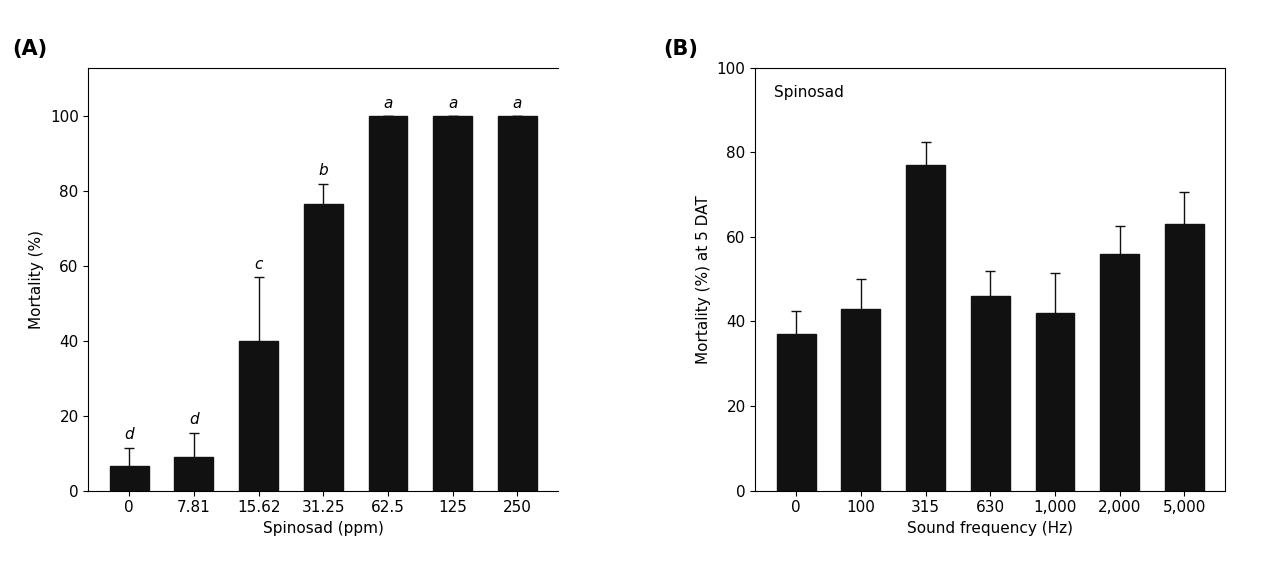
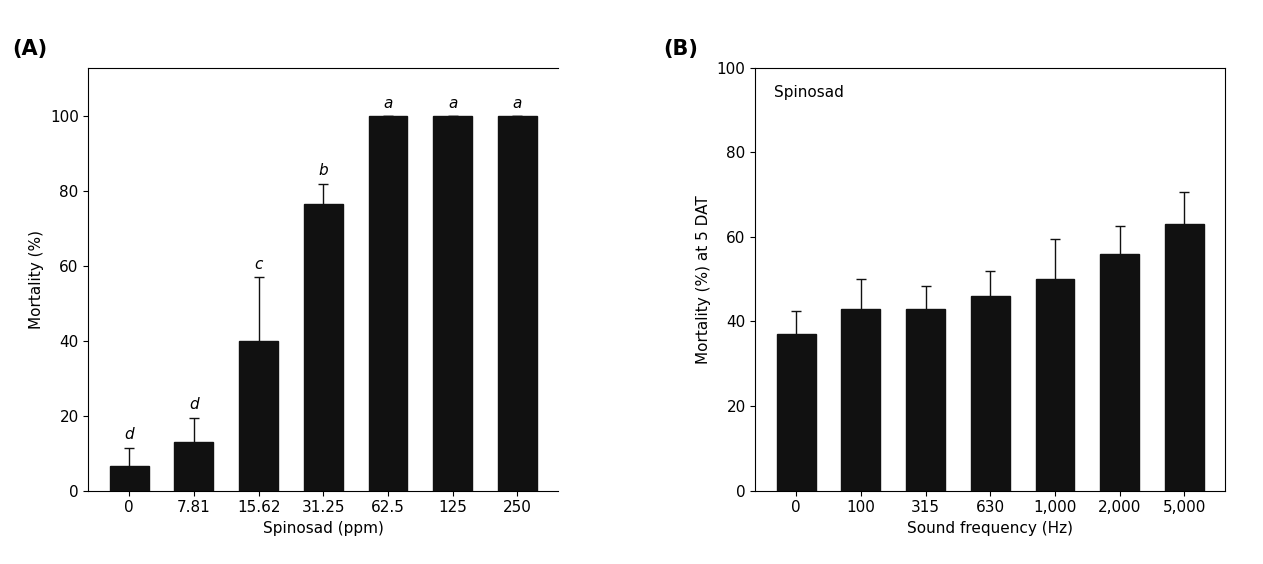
7.81: 9.0 -> 13.0
315: 77 -> 43
1,000: 42 -> 50
